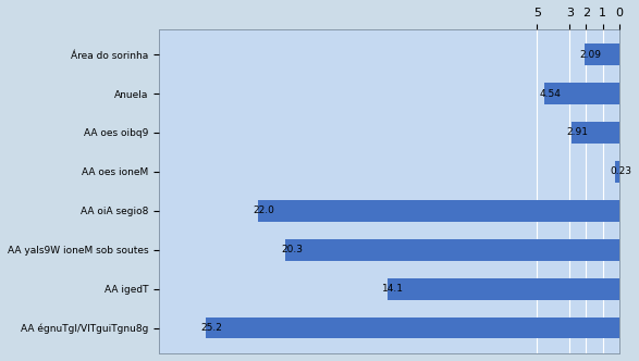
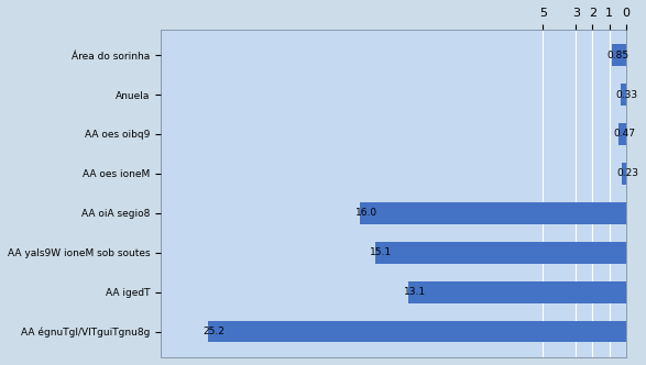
Área do sorinha: 2.09 -> 0.85
Anuela: 4.54 -> 0.33
AA oes oibq9: 2.91 -> 0.47
AA oiA segio8: 22.0 -> 16.0
AA yals9W ioneM sob soutes: 20.3 -> 15.1
AA igedT: 14.1 -> 13.1
